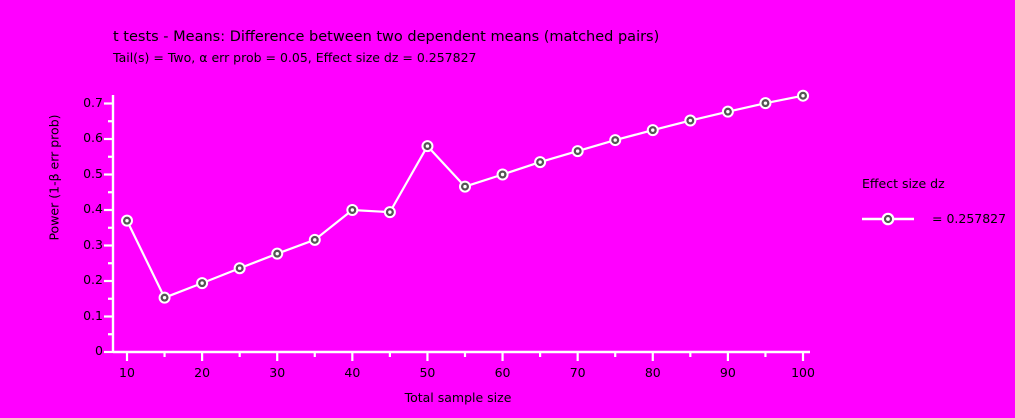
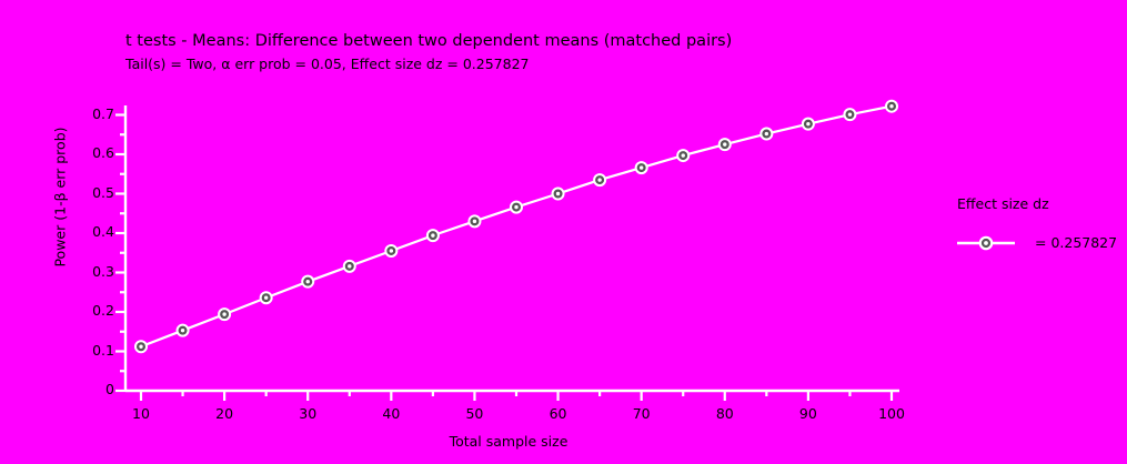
10: 0.37 -> 0.11
40: 0.40 -> 0.35
50: 0.58 -> 0.43
